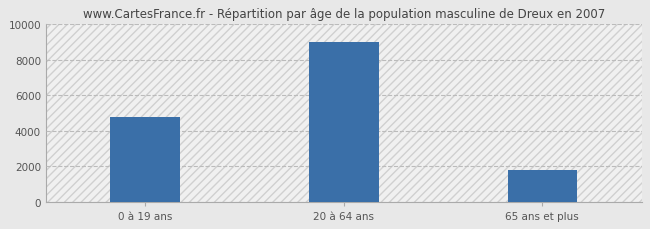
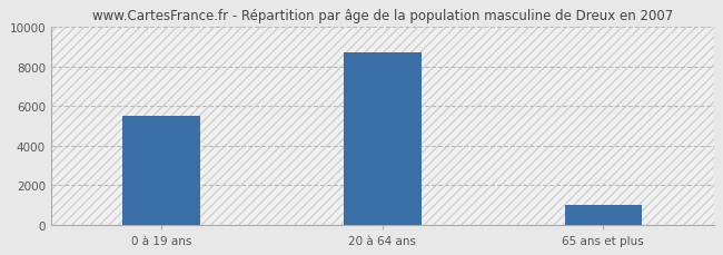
0 à 19 ans: 4800 -> 5500
20 à 64 ans: 9000 -> 8700
65 ans et plus: 1800 -> 1000
